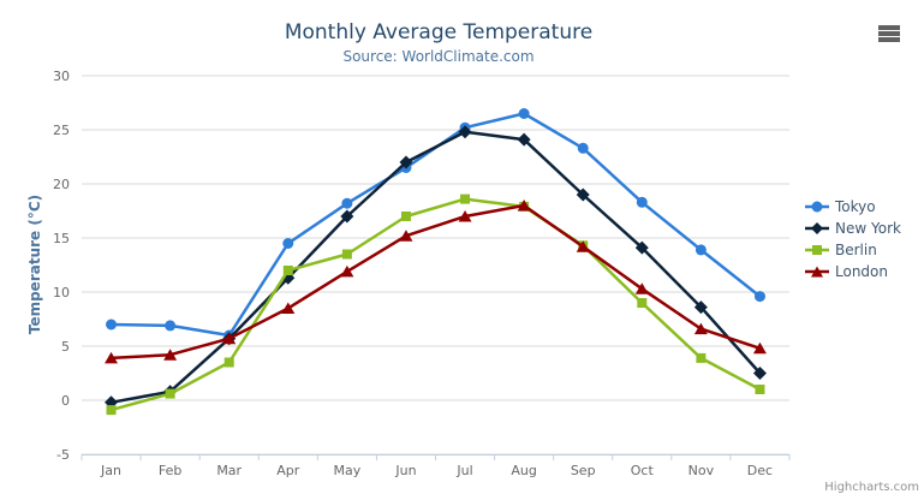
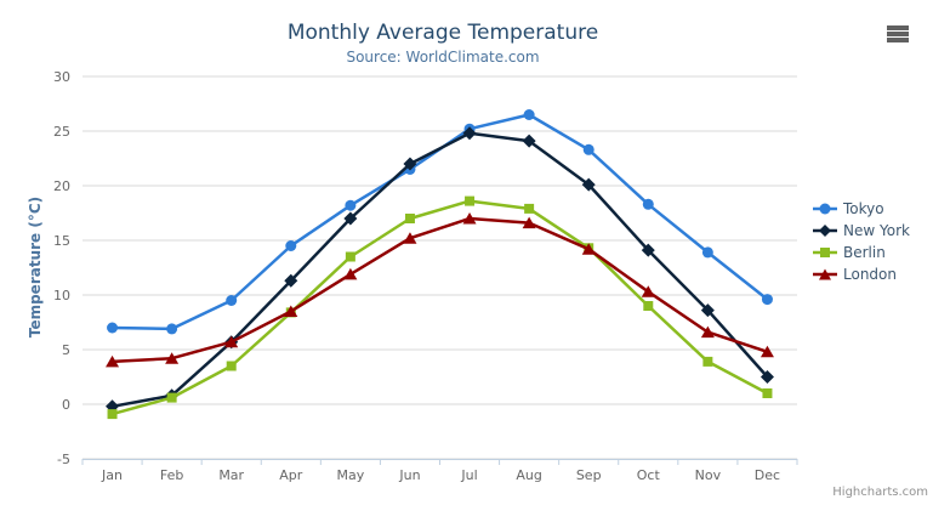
Tokyo/Mar: 6 -> 10
Berlin/Apr: 12 -> 8
London/Aug: 18 -> 17
New York/Sep: 19 -> 20
